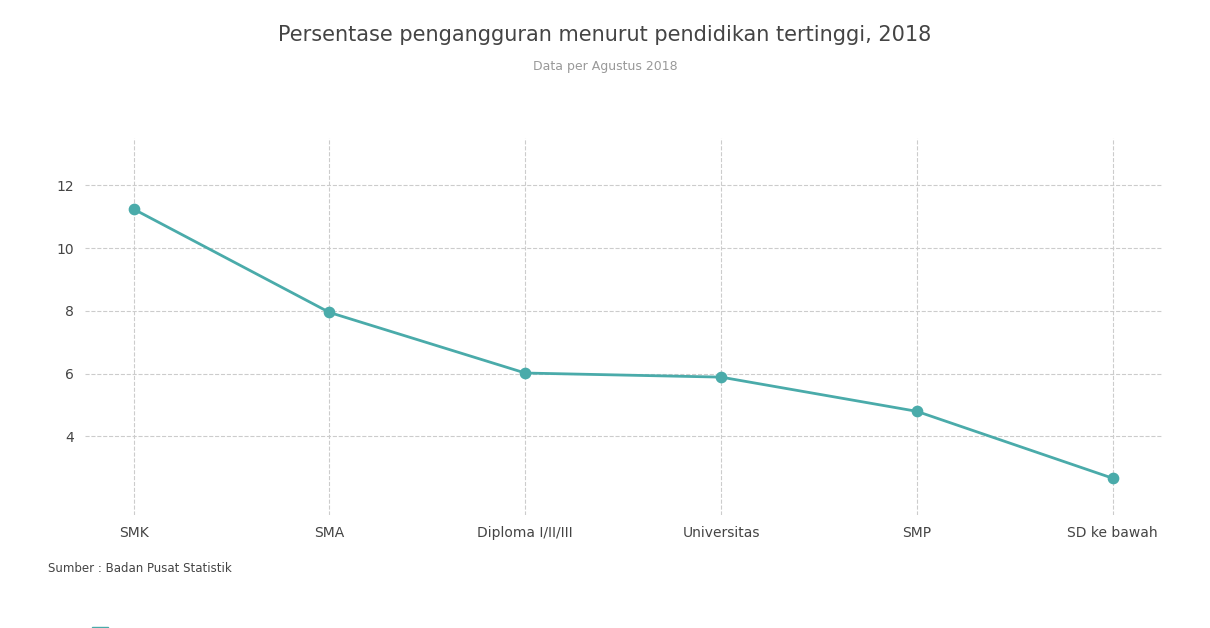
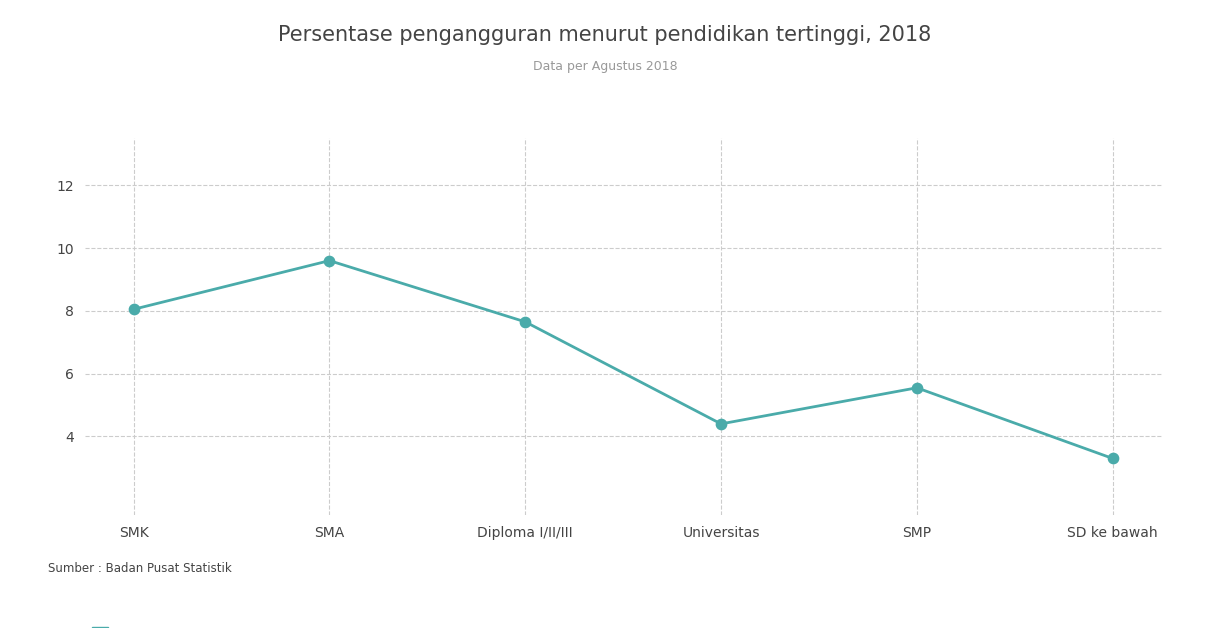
SMK: 11.24 -> 8.05
SMA: 7.95 -> 9.60
Diploma I/II/III: 6.02 -> 7.65
Universitas: 5.89 -> 4.40
SMP: 4.80 -> 5.55
SD ke bawah: 2.67 -> 3.30
